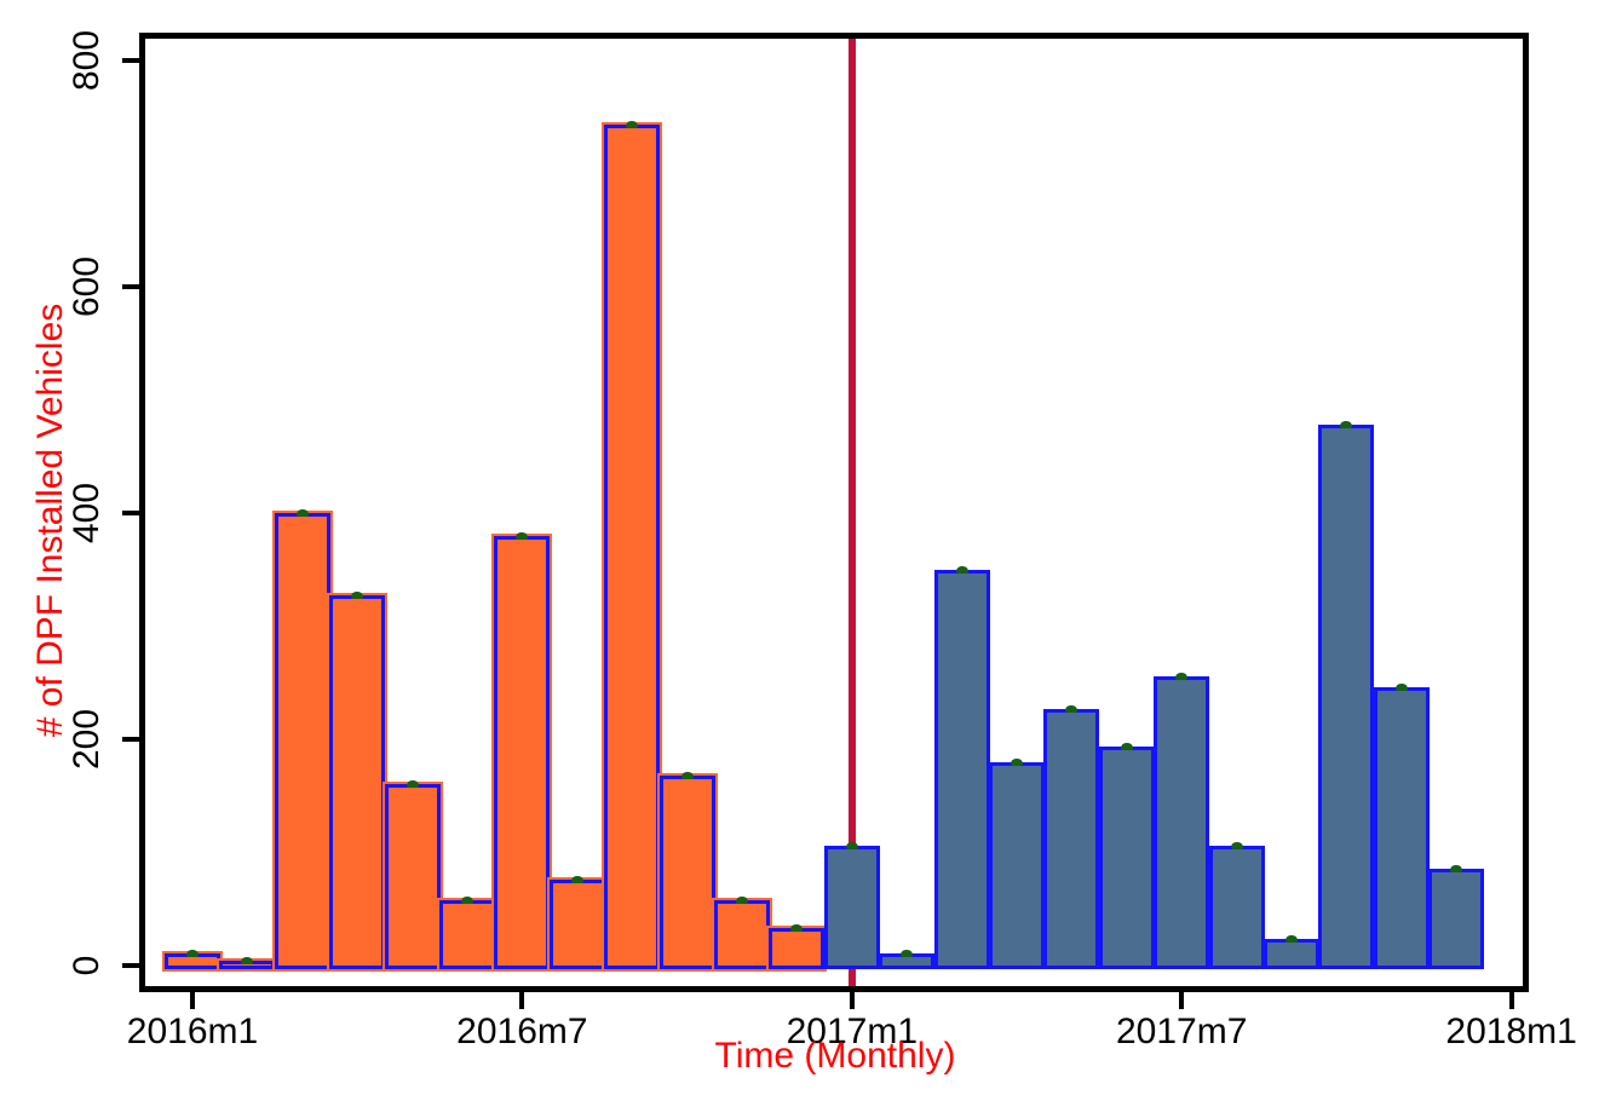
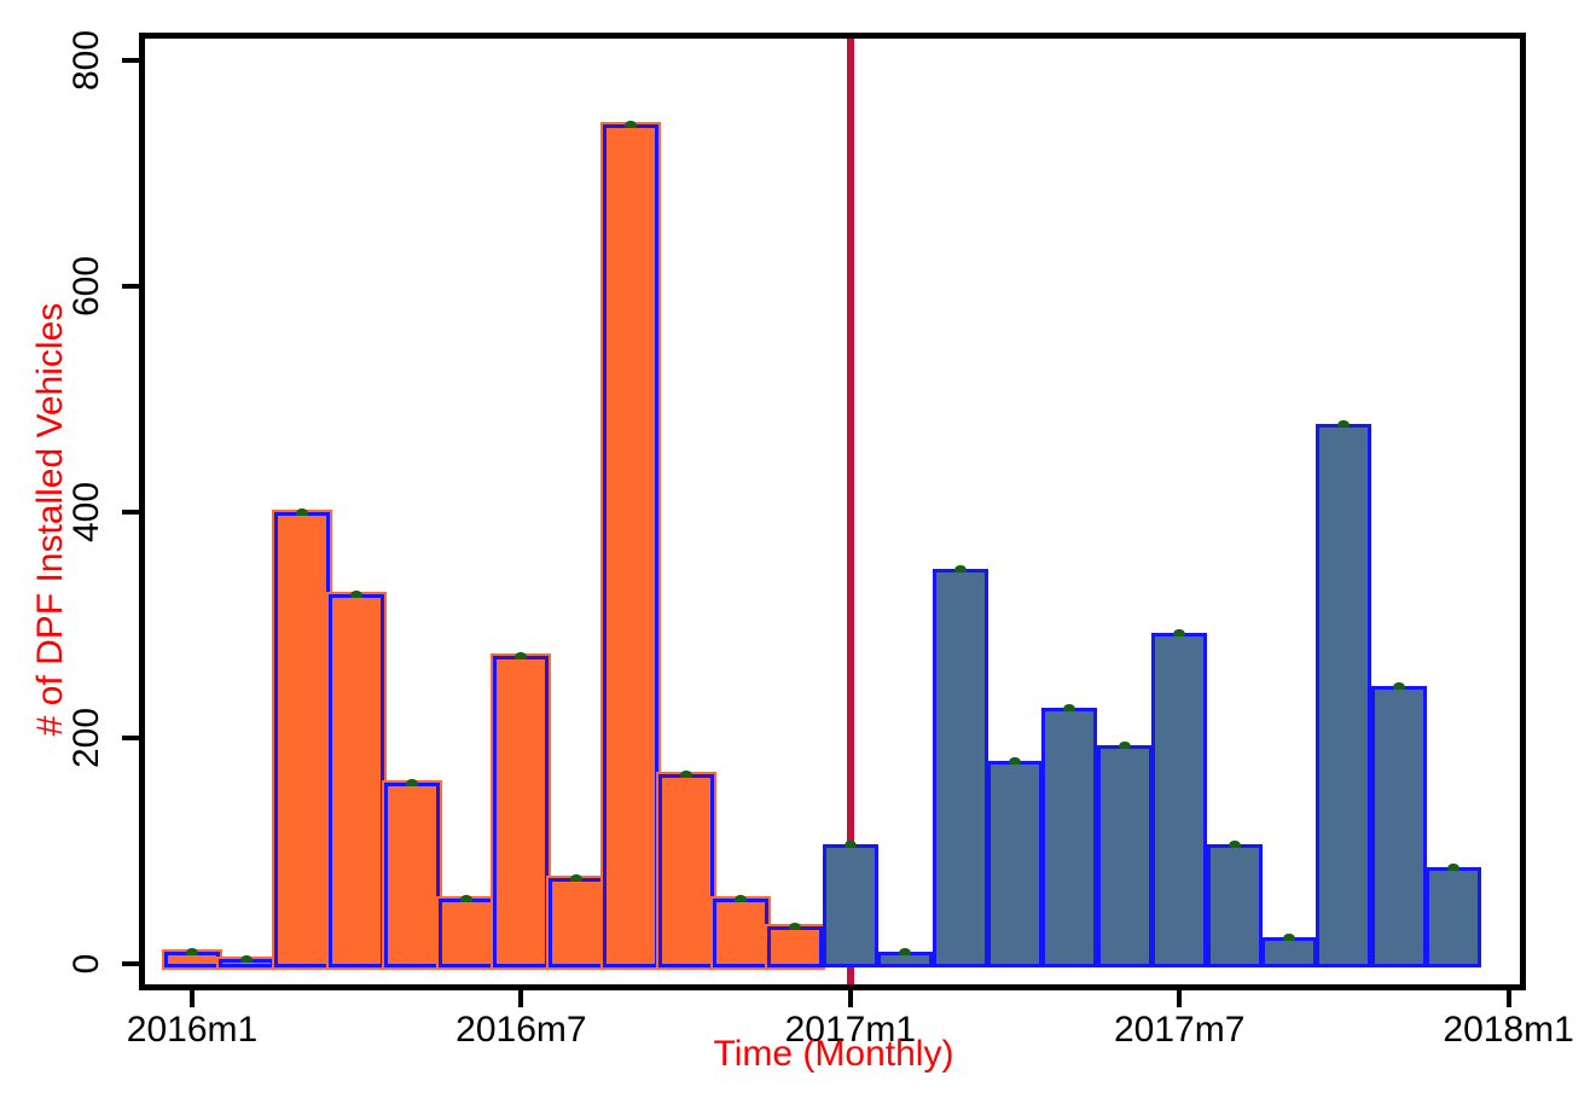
2016m7: 380 -> 270
2017m7: 250 -> 290
